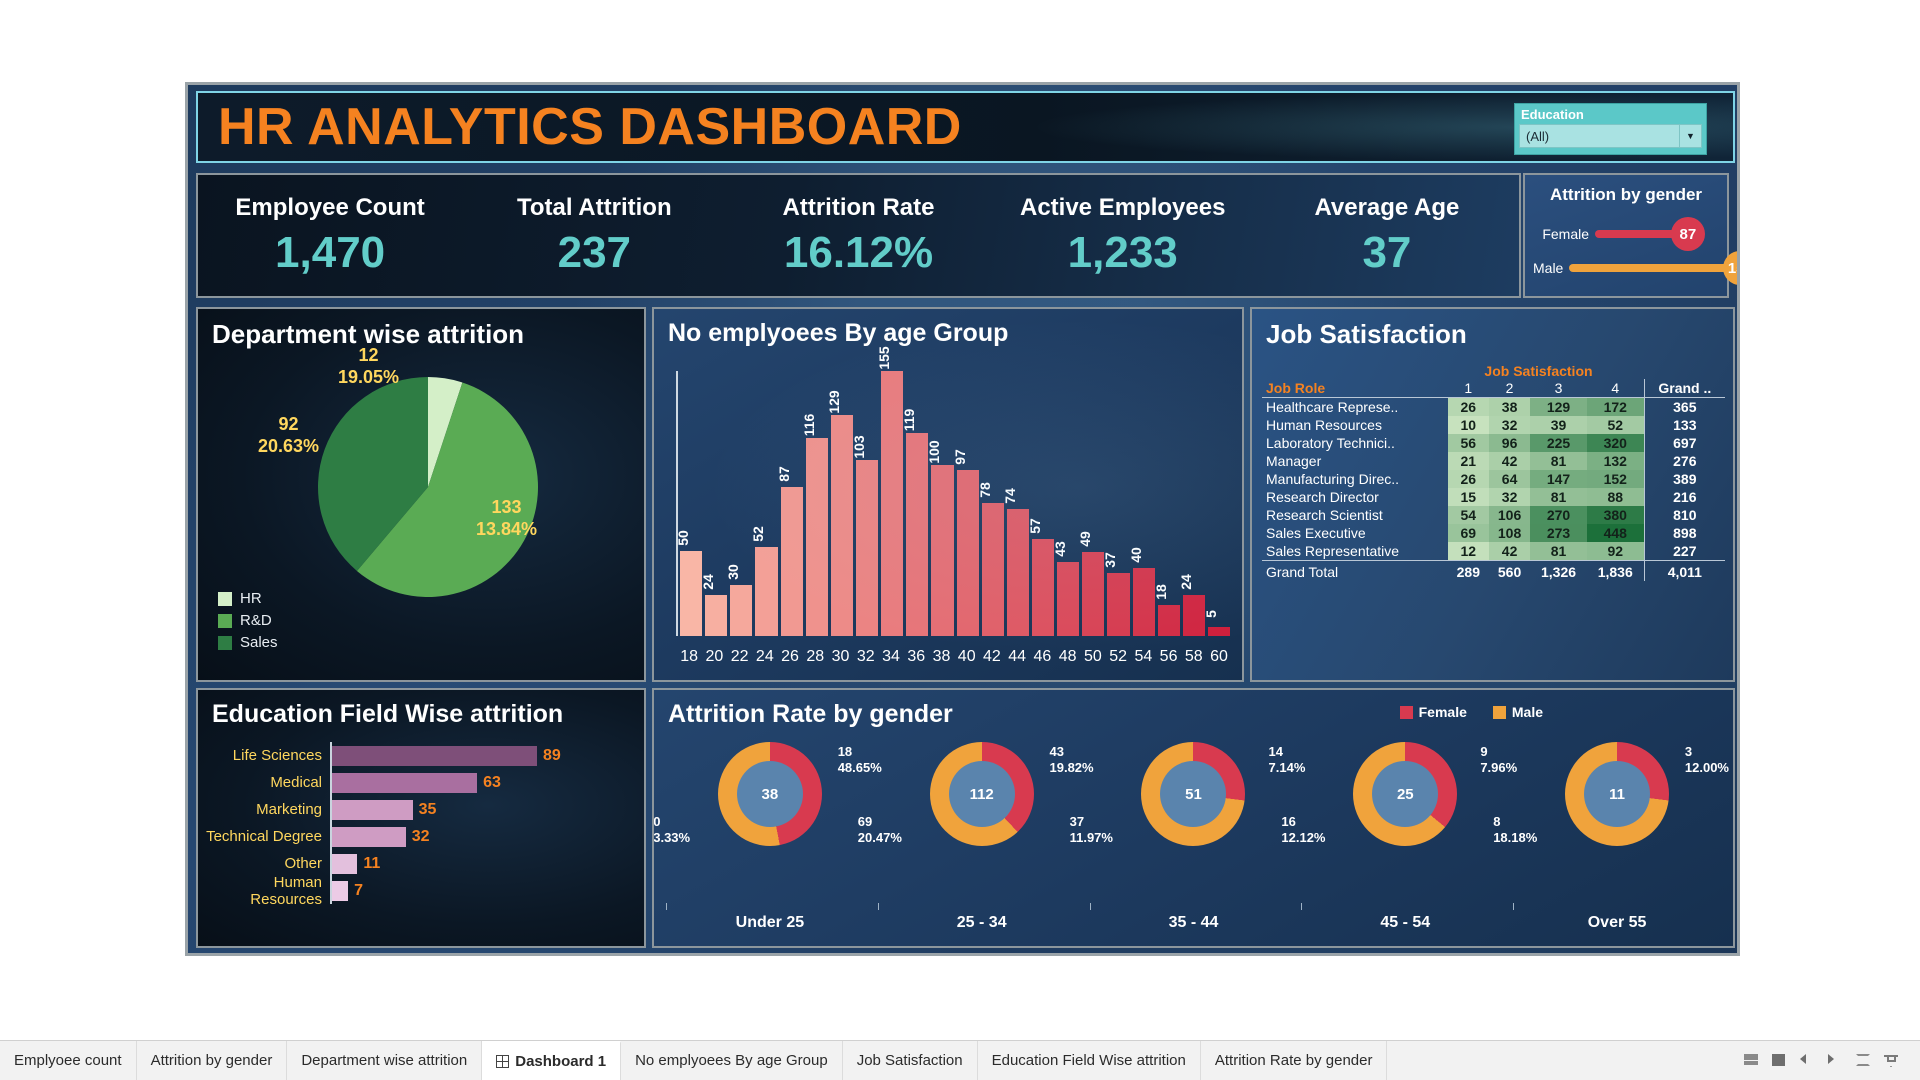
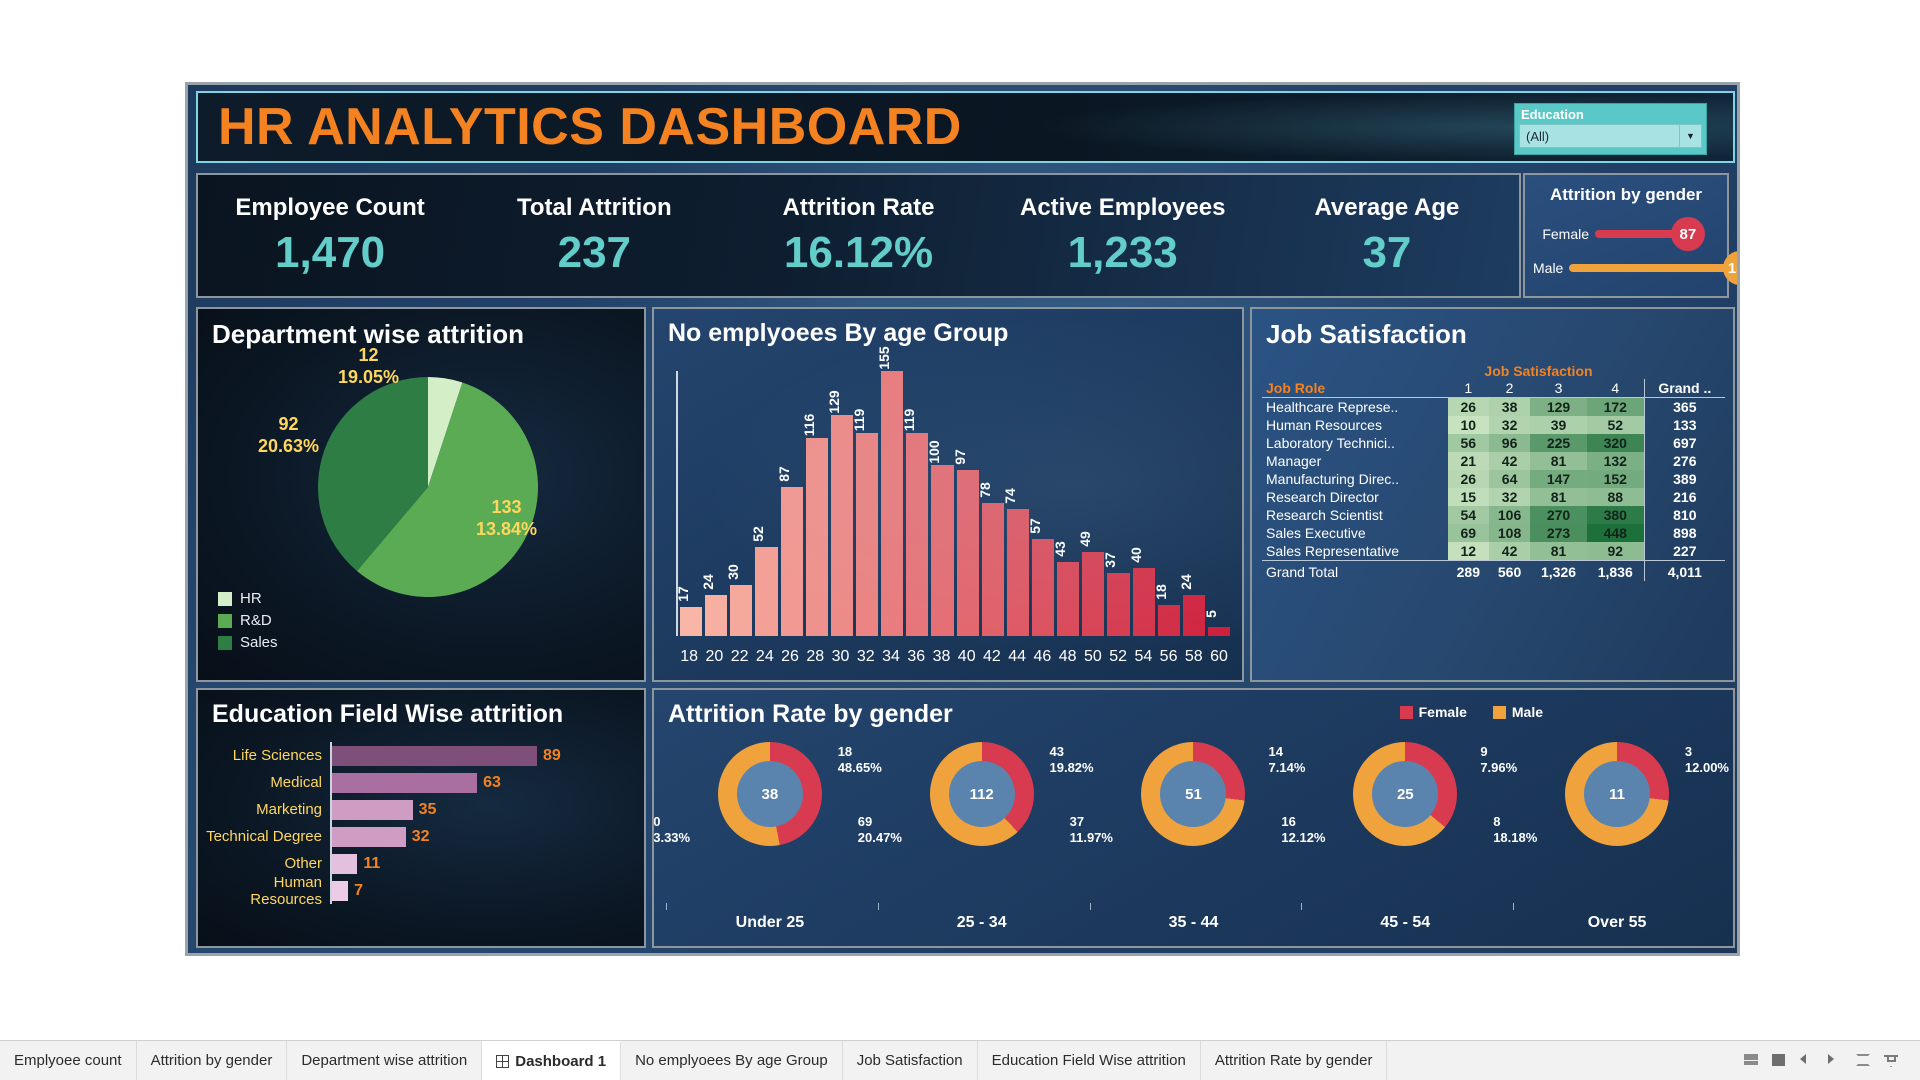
No emplyoees By age Group/18: 50 -> 17
No emplyoees By age Group/32: 103 -> 119
